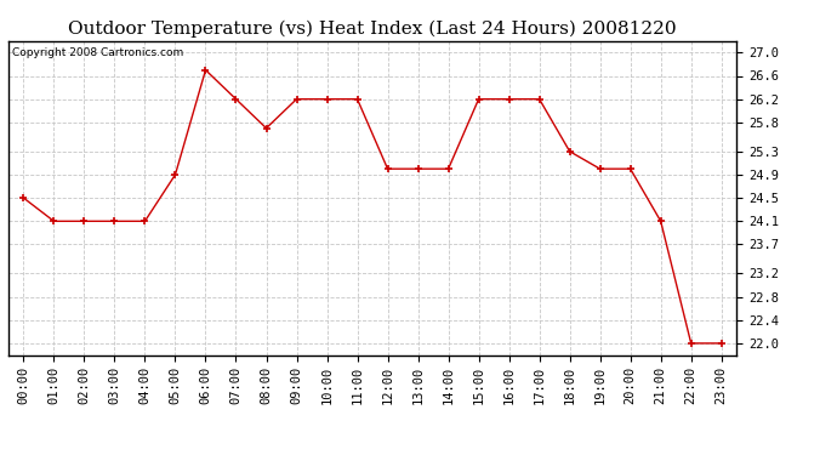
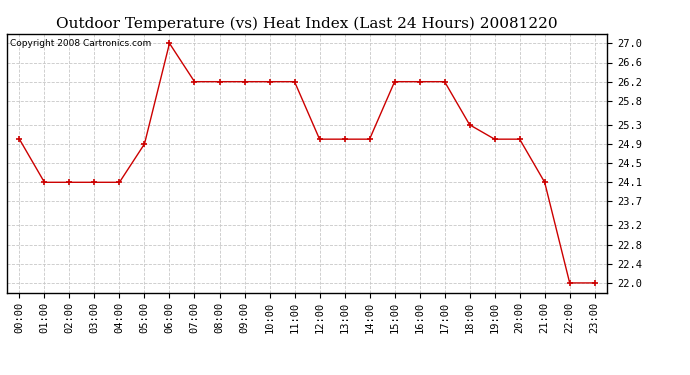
00:00: 24.5 -> 25.0
06:00: 26.7 -> 27.0
08:00: 25.7 -> 26.2
